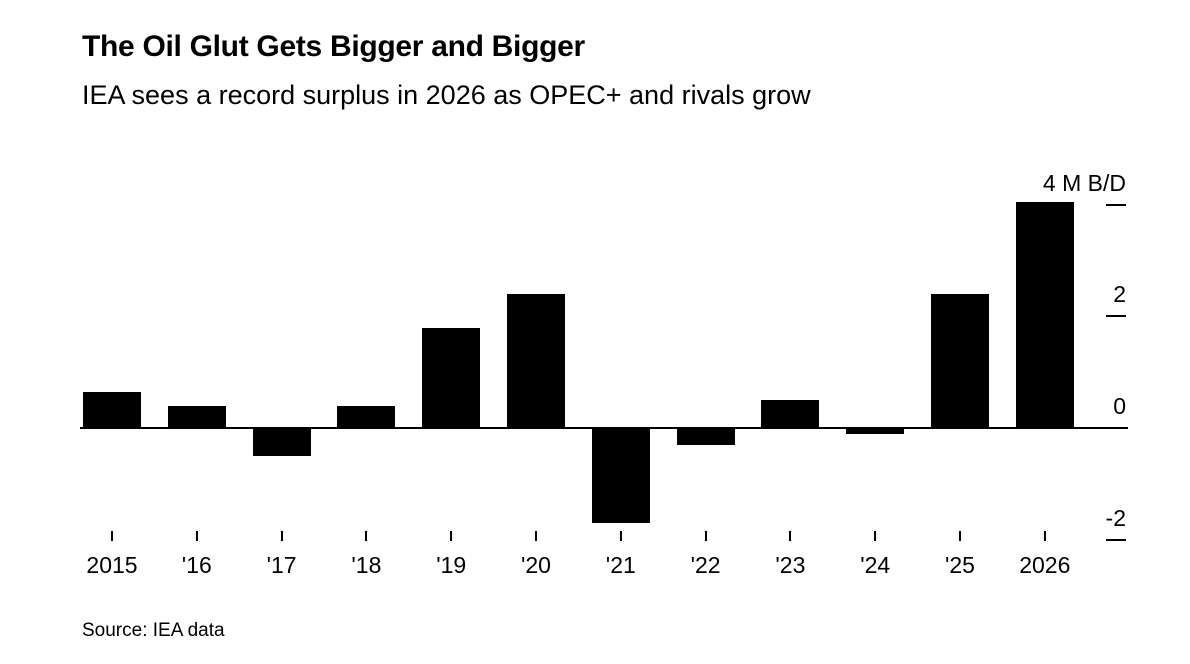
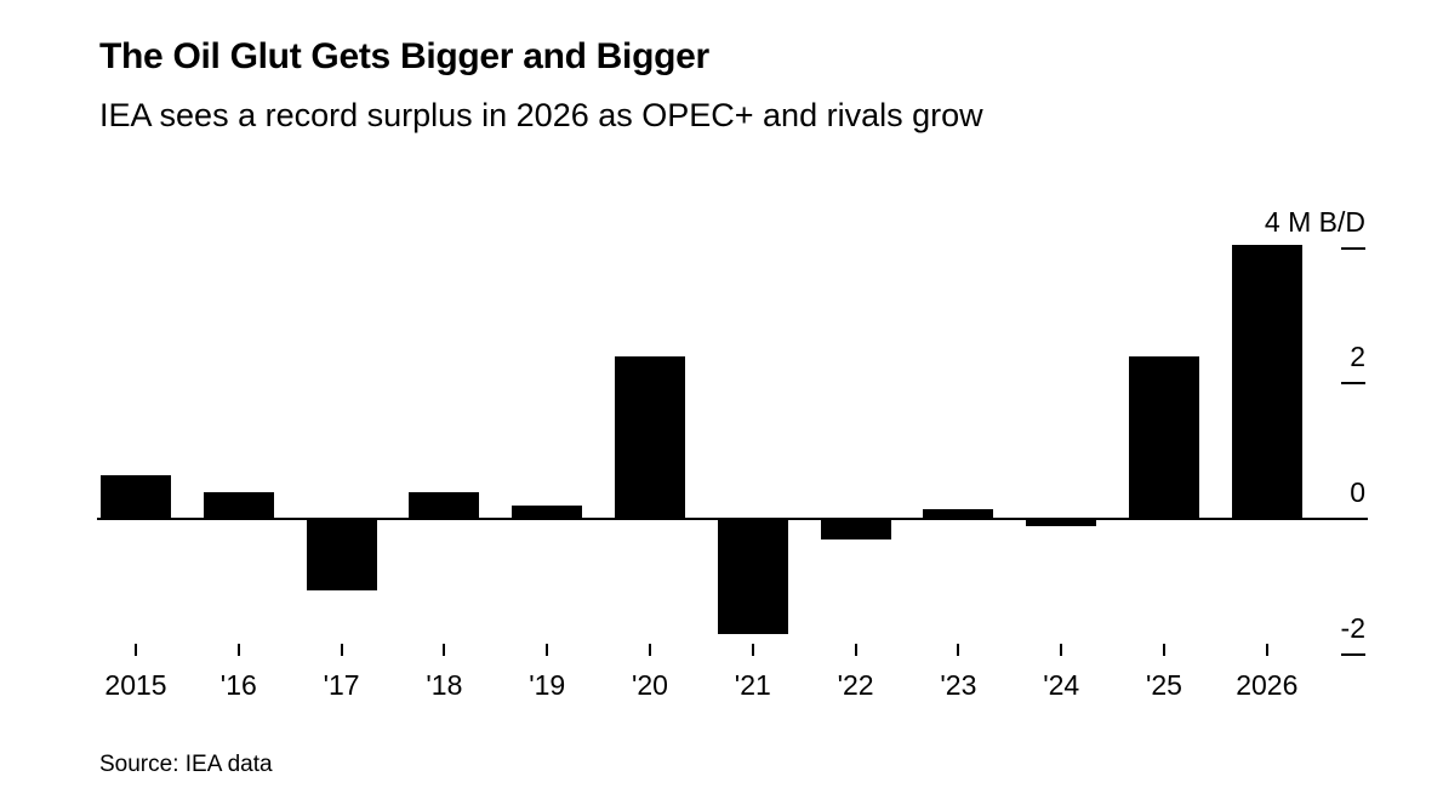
'17: -0.5 -> -1.1
'19: 1.8 -> 0.2
'23: 0.5 -> 0.1
